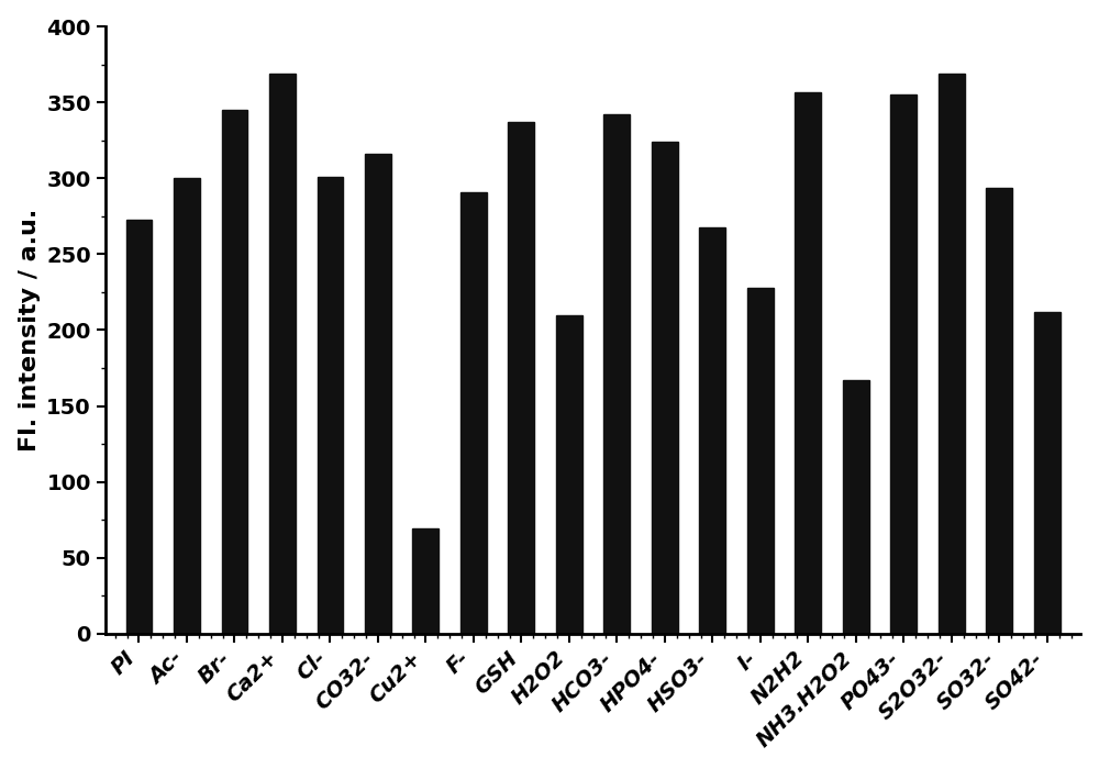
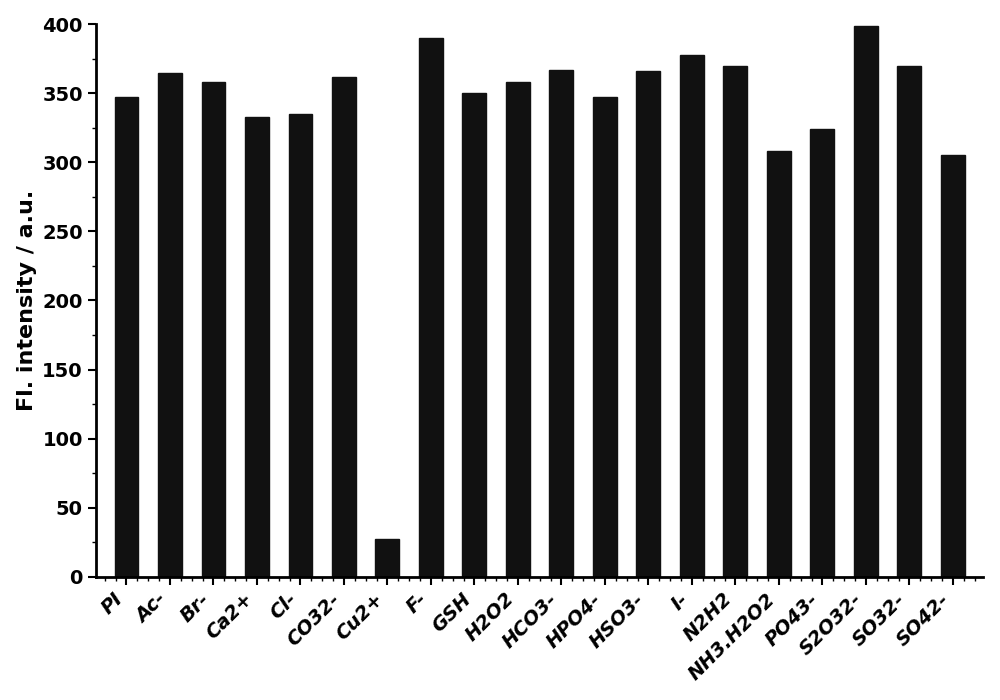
PI: 273 -> 347
Ac-: 300 -> 365
Br-: 345 -> 358
Ca2+: 369 -> 333
Cl-: 301 -> 335
CO32-: 316 -> 362
Cu2+: 69 -> 27
F-: 291 -> 390
GSH: 337 -> 350
H2O2: 210 -> 358
HCO3-: 342 -> 367
HPO4-: 324 -> 347
HSO3-: 268 -> 366
I-: 228 -> 378
N2H2: 357 -> 370
NH3.H2O2: 167 -> 308
PO43-: 355 -> 324
S2O32-: 369 -> 399
SO32-: 294 -> 370
SO42-: 212 -> 305
